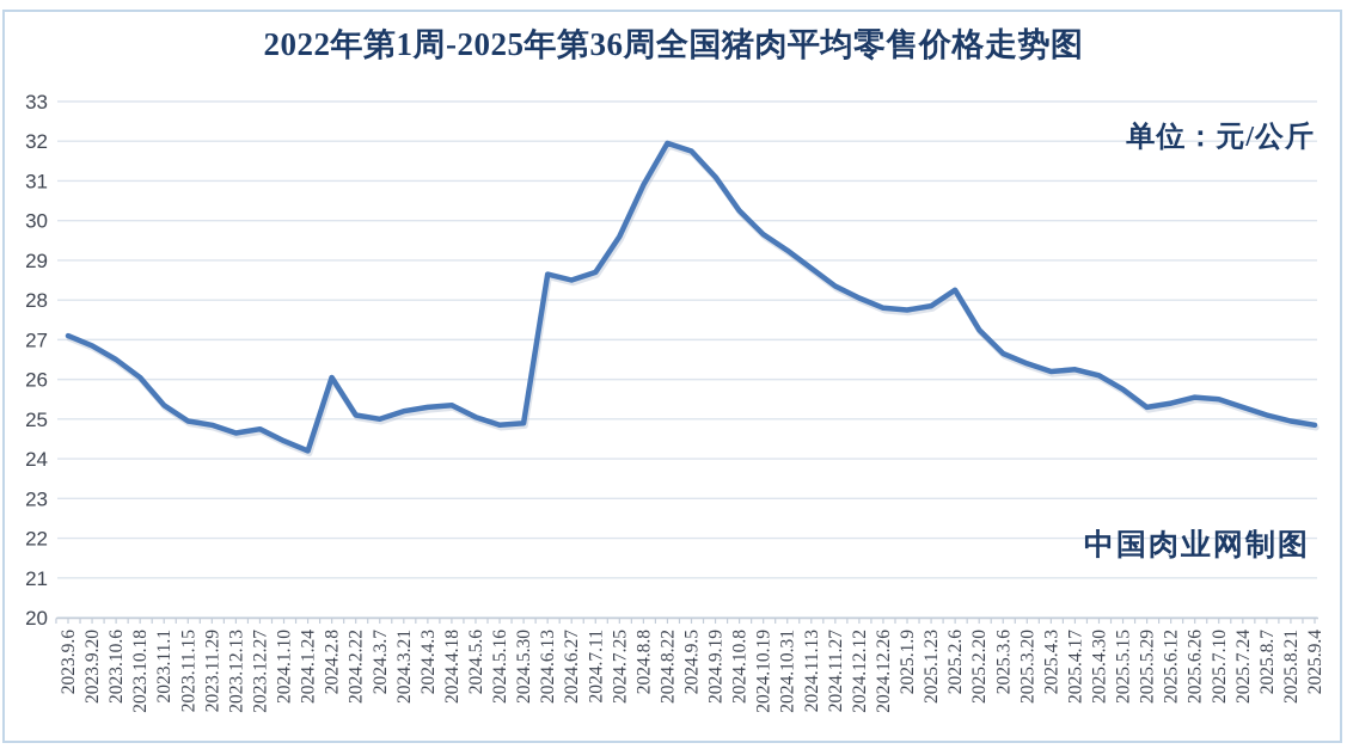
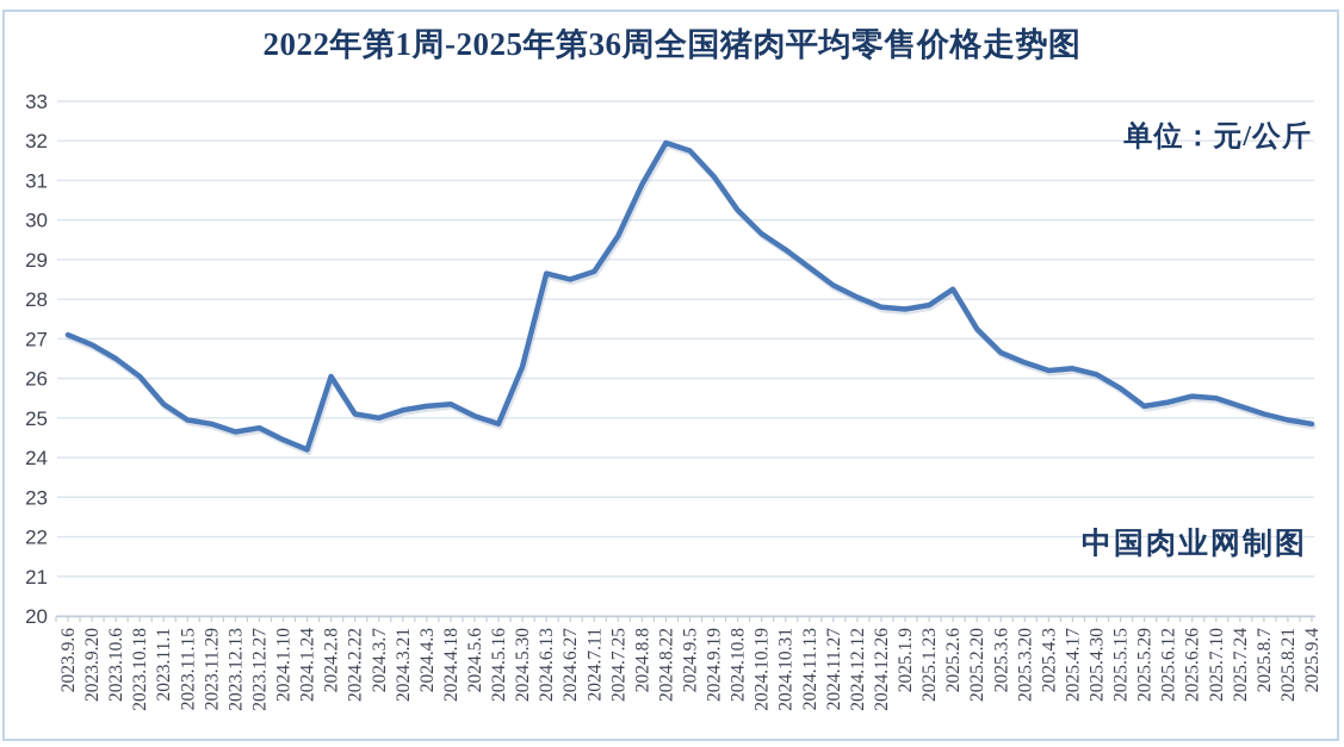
2024.5.30: 24.9 -> 26.3
